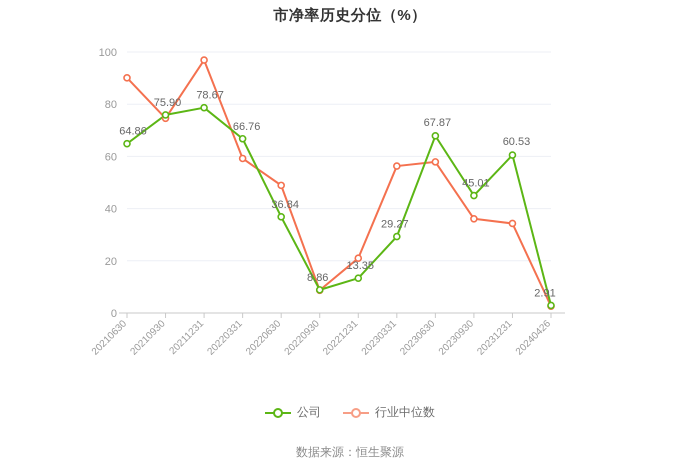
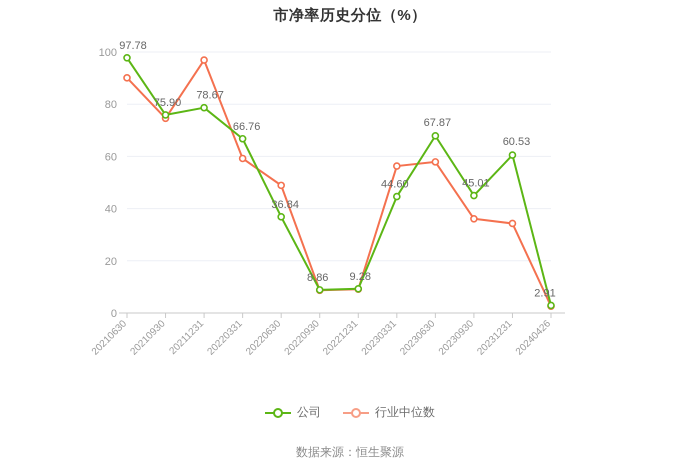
公司/20210630: 64.86 -> 97.78
公司/20221231: 13.35 -> 9.28
行业中位数/20221231: 21 -> 9
公司/20230331: 29.27 -> 44.60
